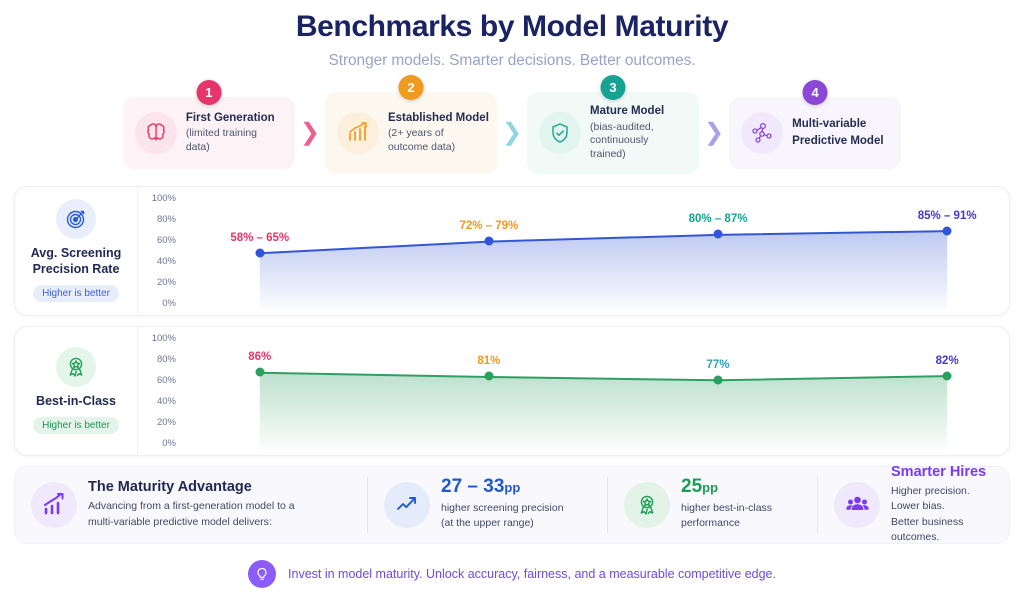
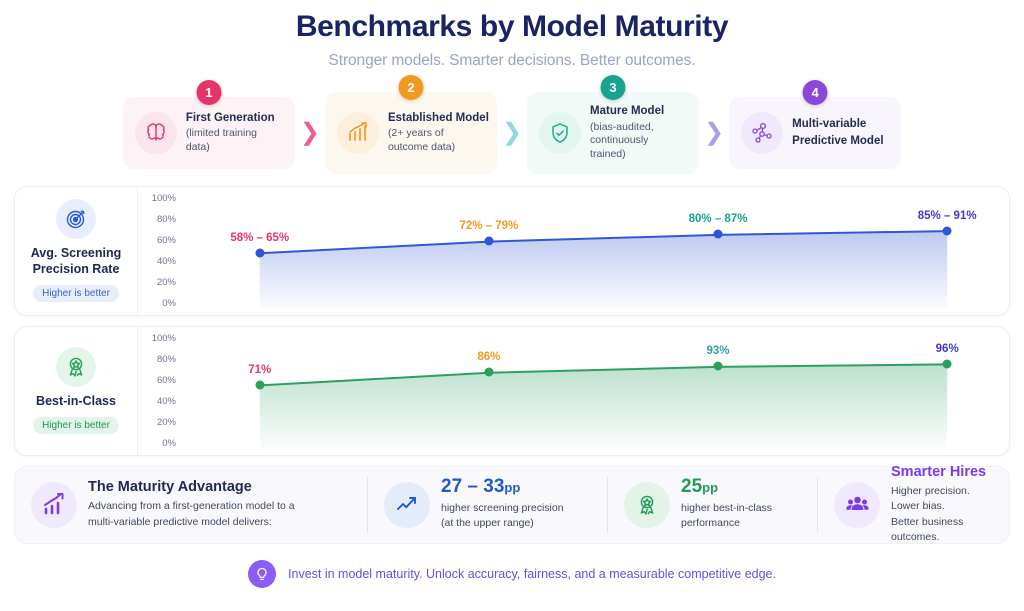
Best-in-Class/First Generation: 86% -> 71%
Best-in-Class/Established Model: 81% -> 86%
Best-in-Class/Mature Model: 77% -> 93%
Best-in-Class/Multi-variable Predictive Model: 82% -> 96%
